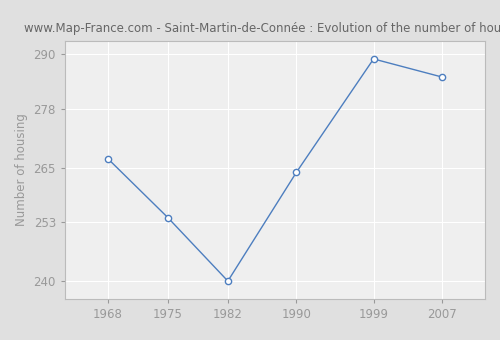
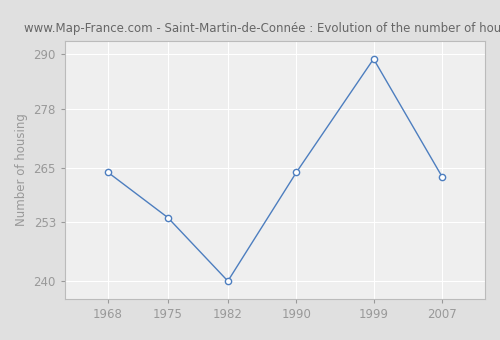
1968: 267 -> 264
2007: 285 -> 263
